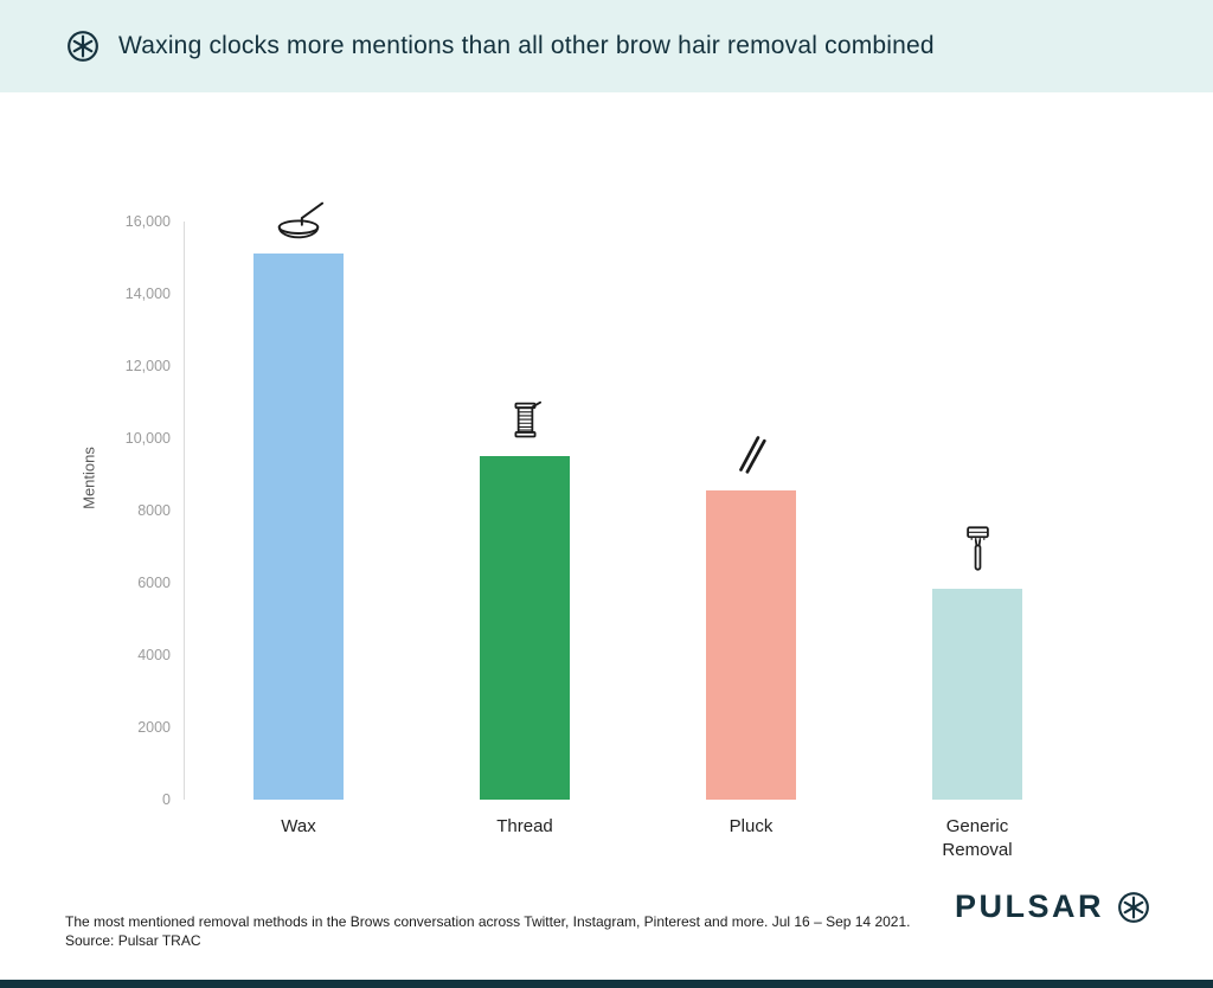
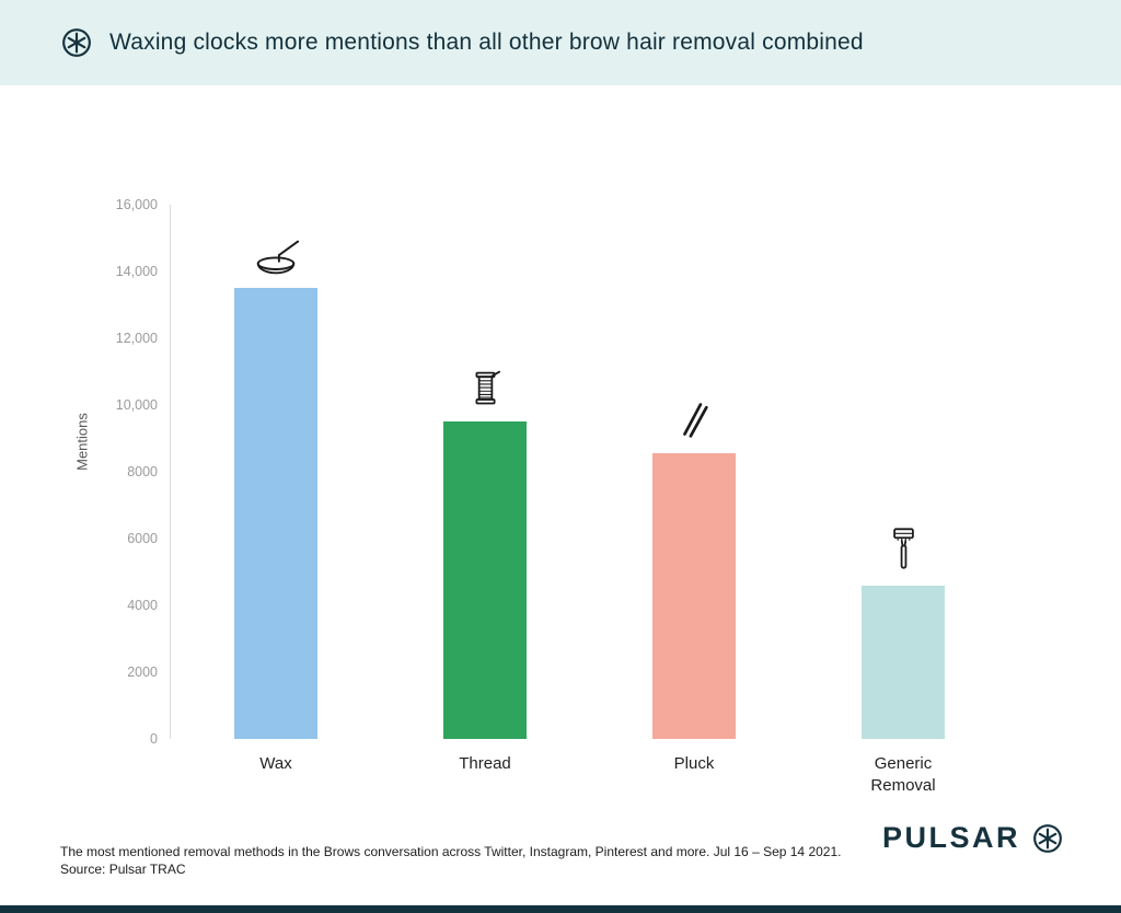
Wax: 15100 -> 13500
Generic Removal: 5800 -> 4600
